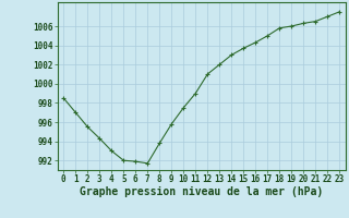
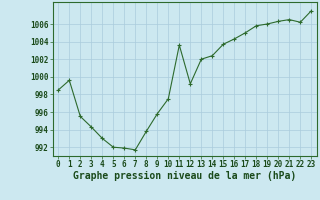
1: 997.0 -> 999.6
11: 999.0 -> 1003.6
12: 1001.0 -> 999.2
14: 1003.0 -> 1002.4
22: 1007.0 -> 1006.2
